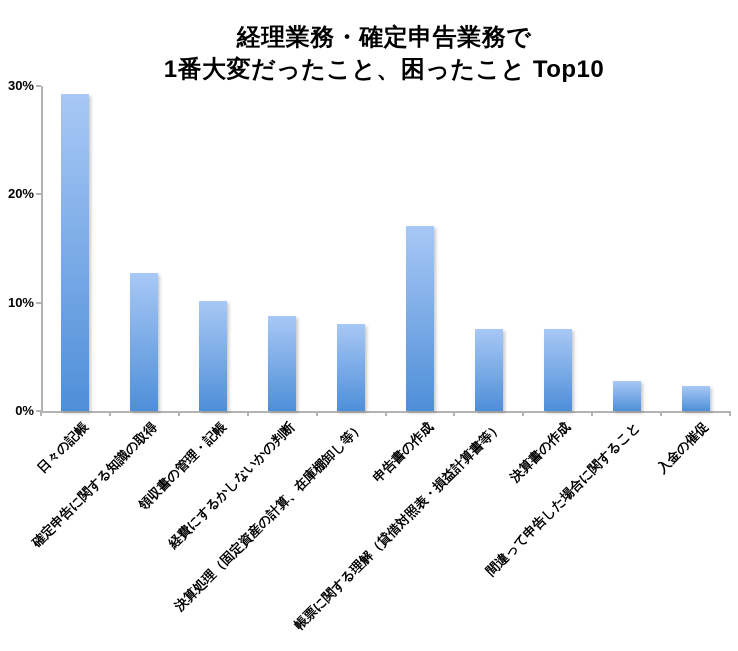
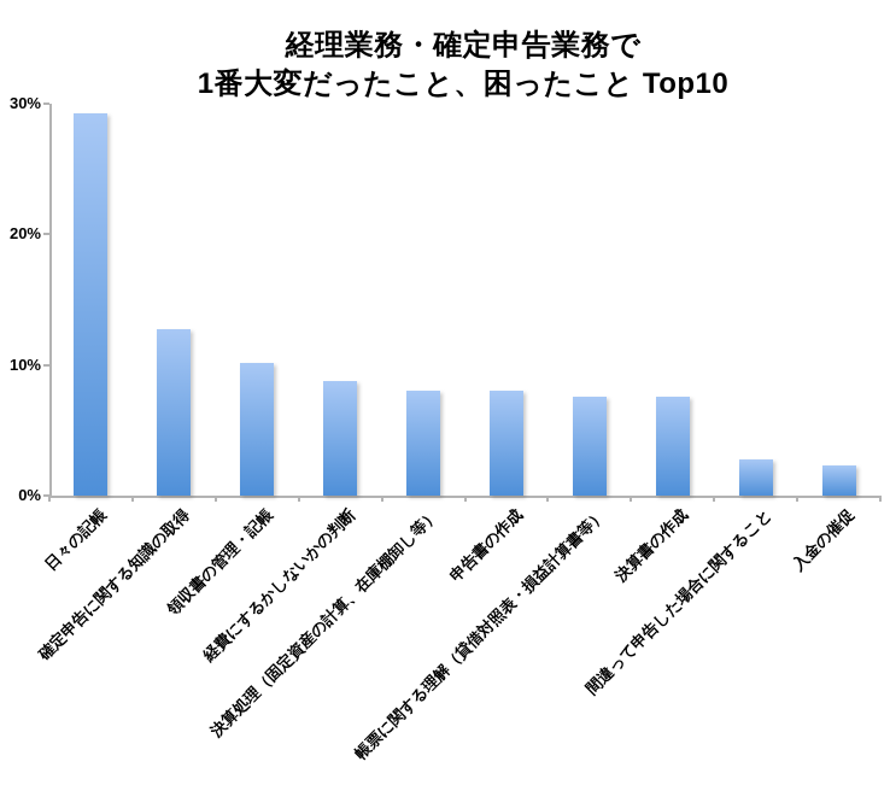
申告書の作成: 17.1% -> 8.0%
